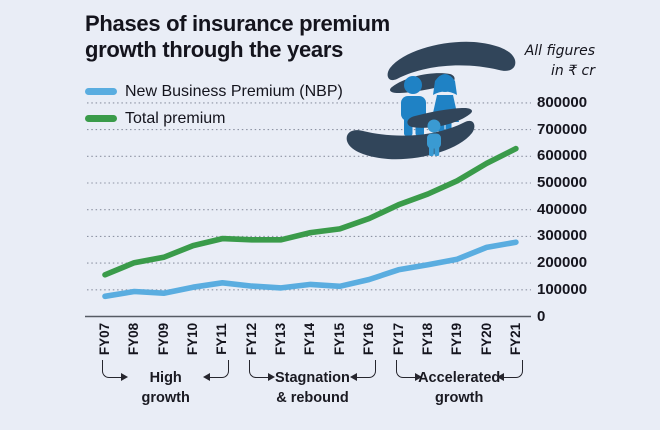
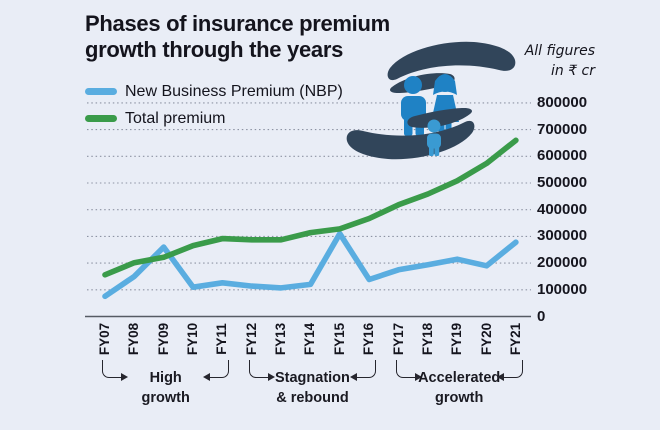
New Business Premium (NBP)/FY08: 90000 -> 150000
New Business Premium (NBP)/FY09: 90000 -> 260000
New Business Premium (NBP)/FY15: 110000 -> 310000
New Business Premium (NBP)/FY20: 260000 -> 190000
Total premium/FY21: 630000 -> 660000
